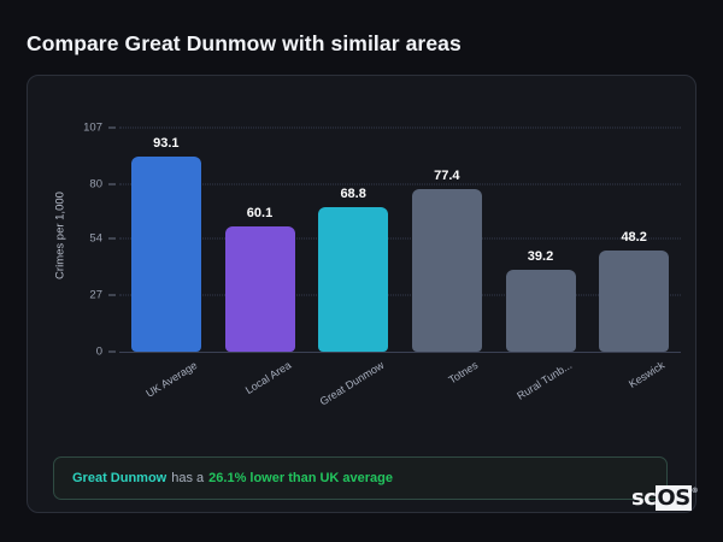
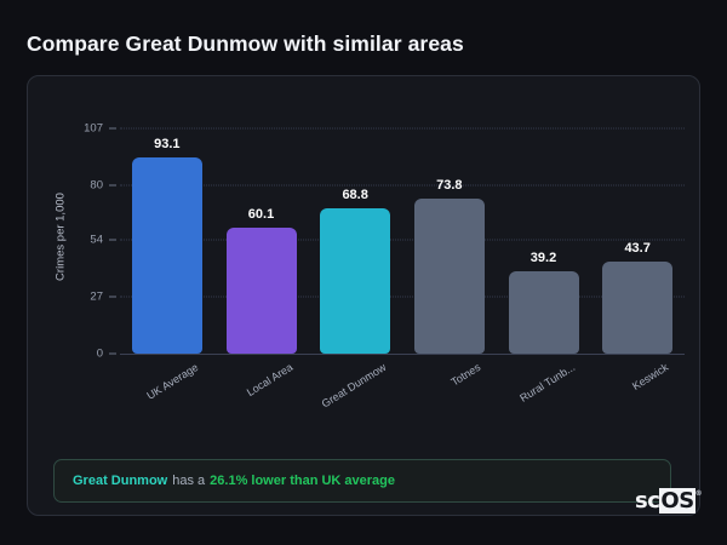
Totnes: 77.4 -> 73.8
Keswick: 48.2 -> 43.7
